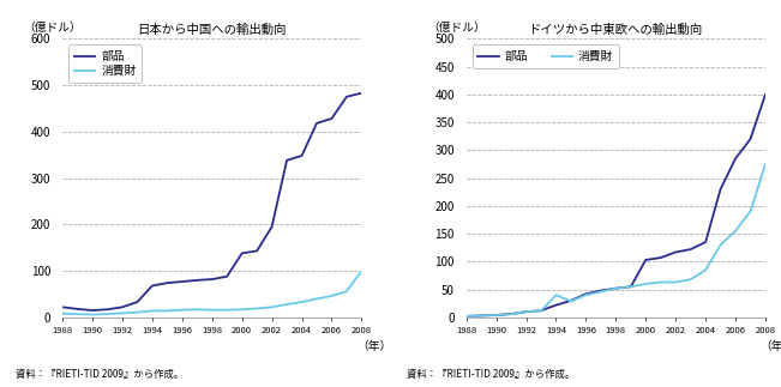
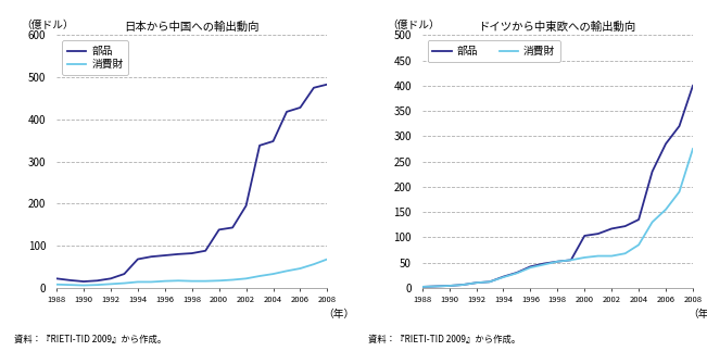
日本から中国への輸出動向/消費財/2008: 100 -> 68
ドイツから中東欧への輸出動向/消費財/1994: 40 -> 21
